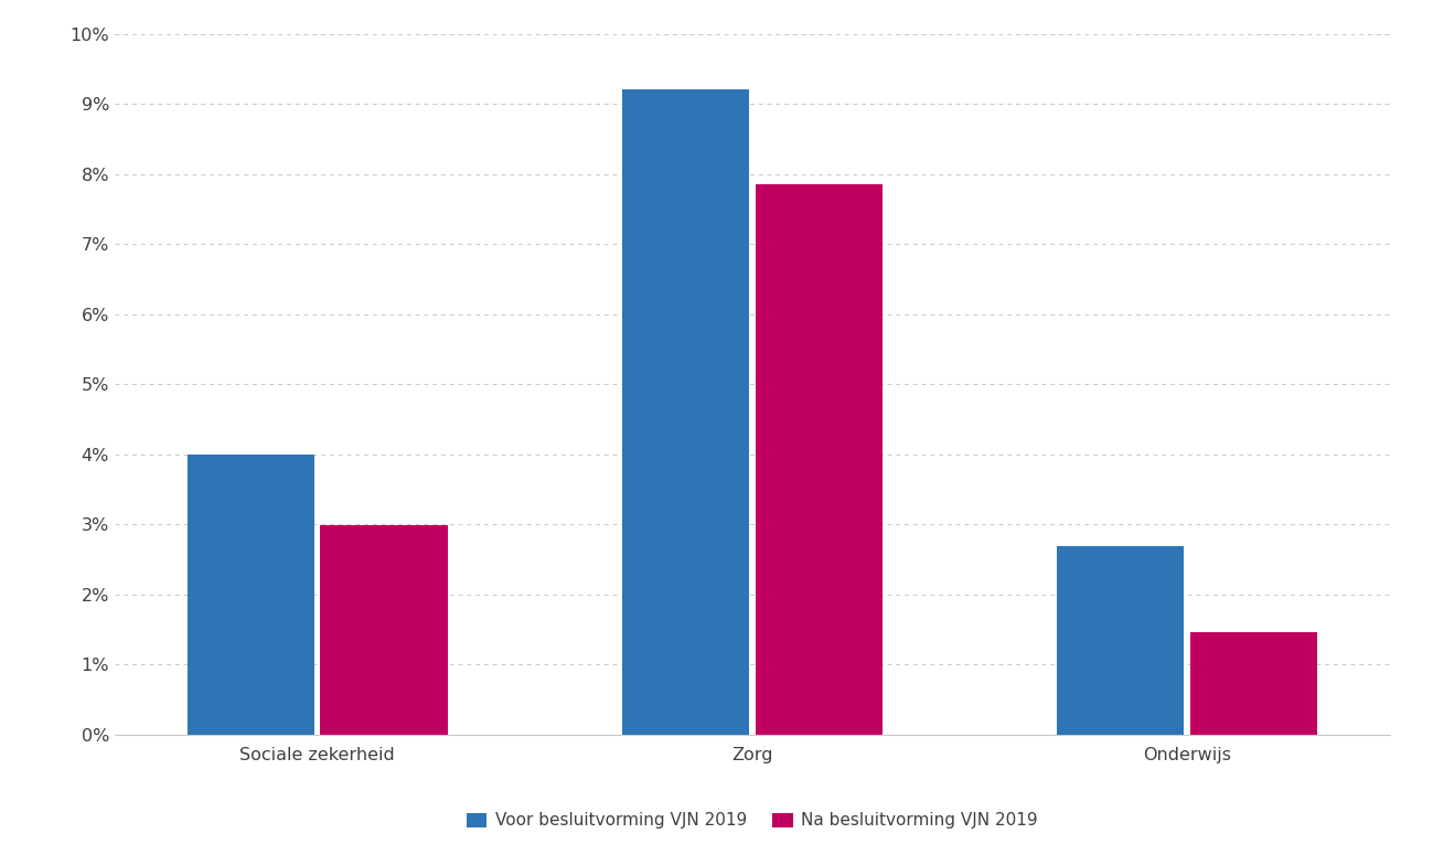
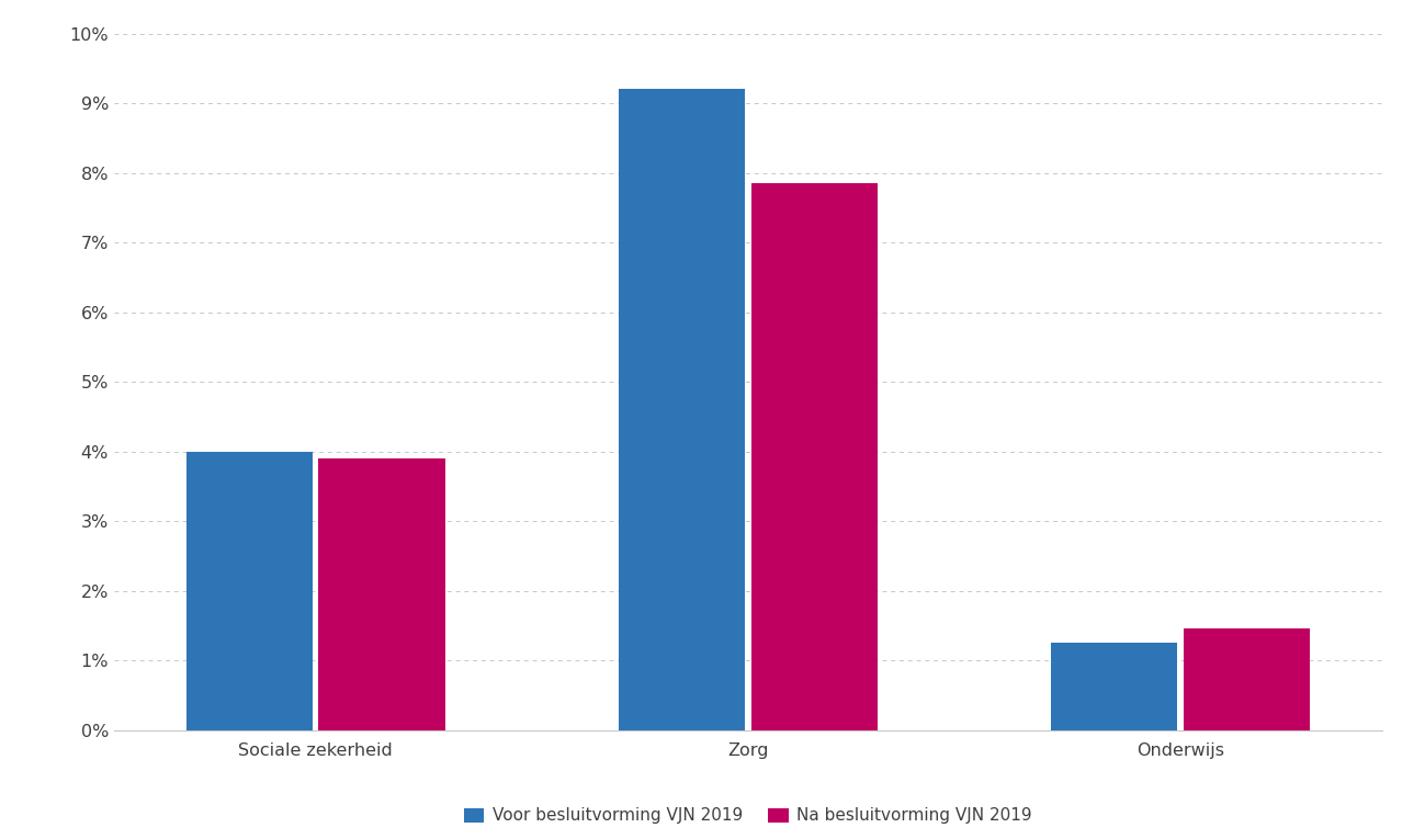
Na besluitvorming VJN 2019/Sociale zekerheid: 2.98% -> 3.90%
Voor besluitvorming VJN 2019/Onderwijs: 2.68% -> 1.25%
